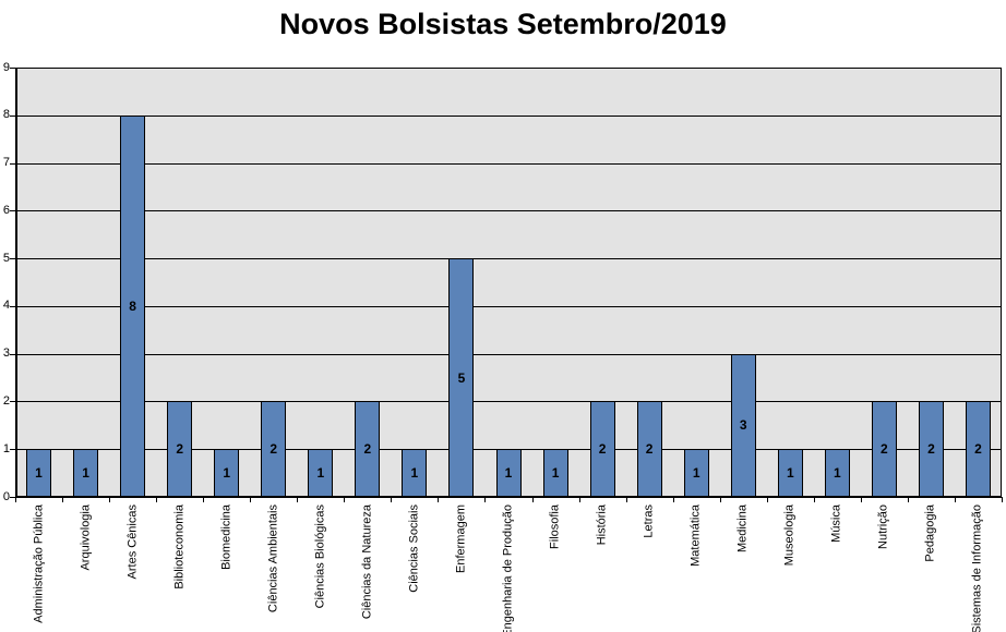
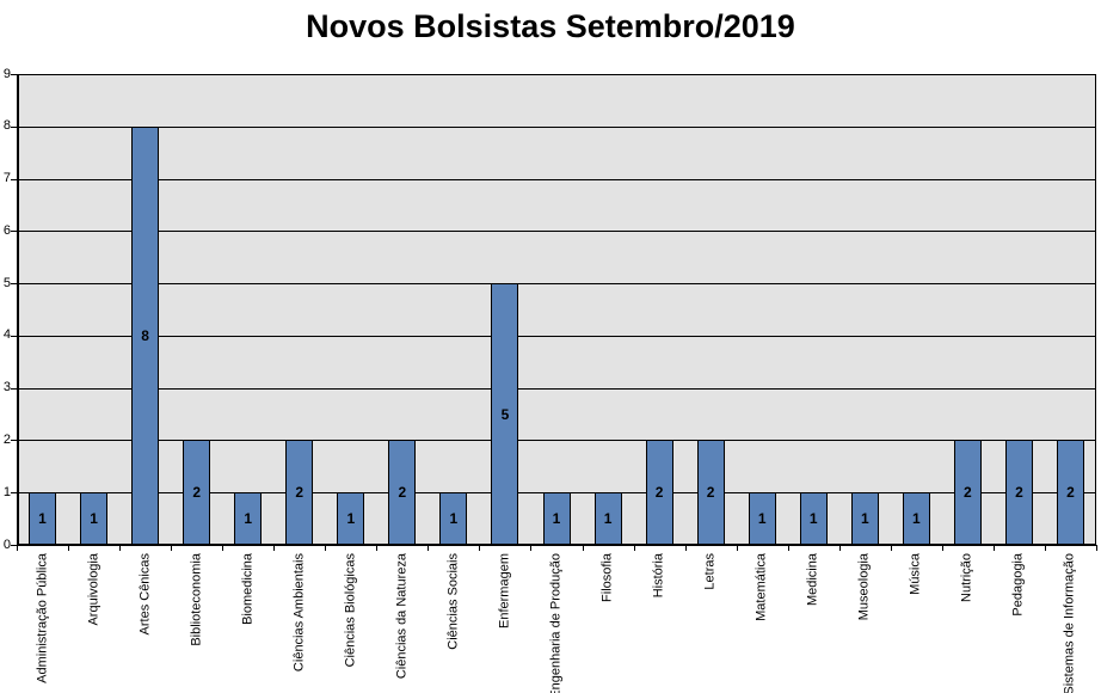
Medicina: 3 -> 1
